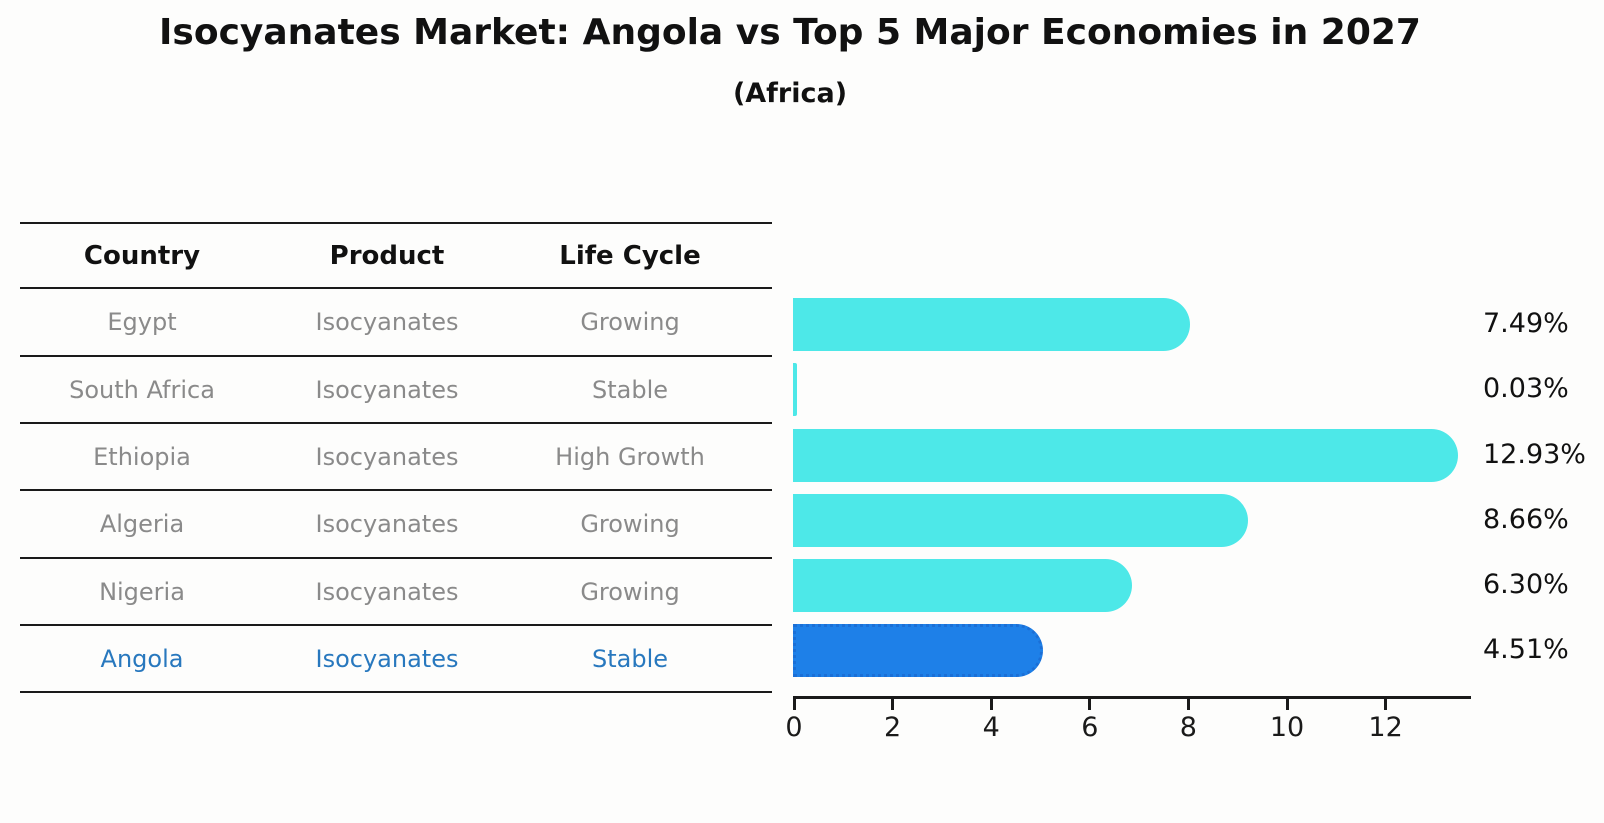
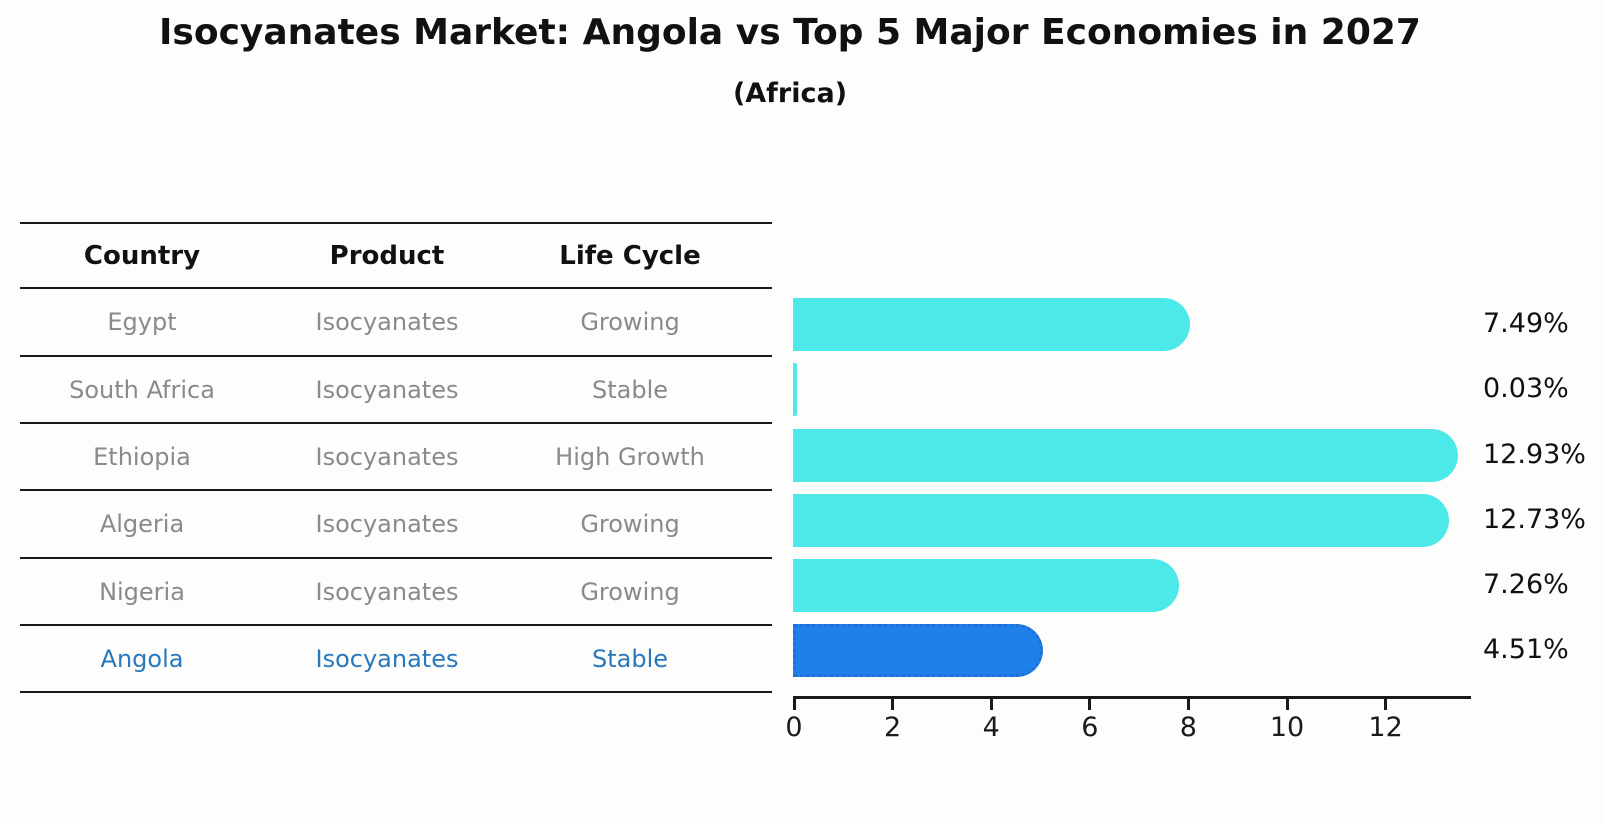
Algeria: 8.66% -> 12.73%
Nigeria: 6.30% -> 7.26%
